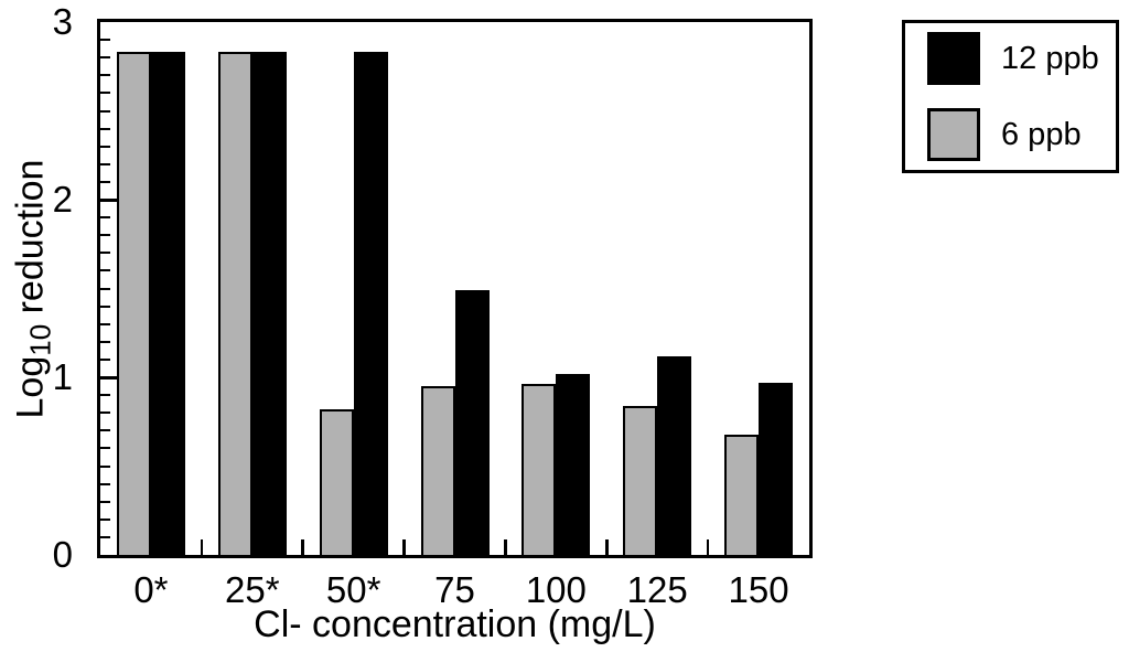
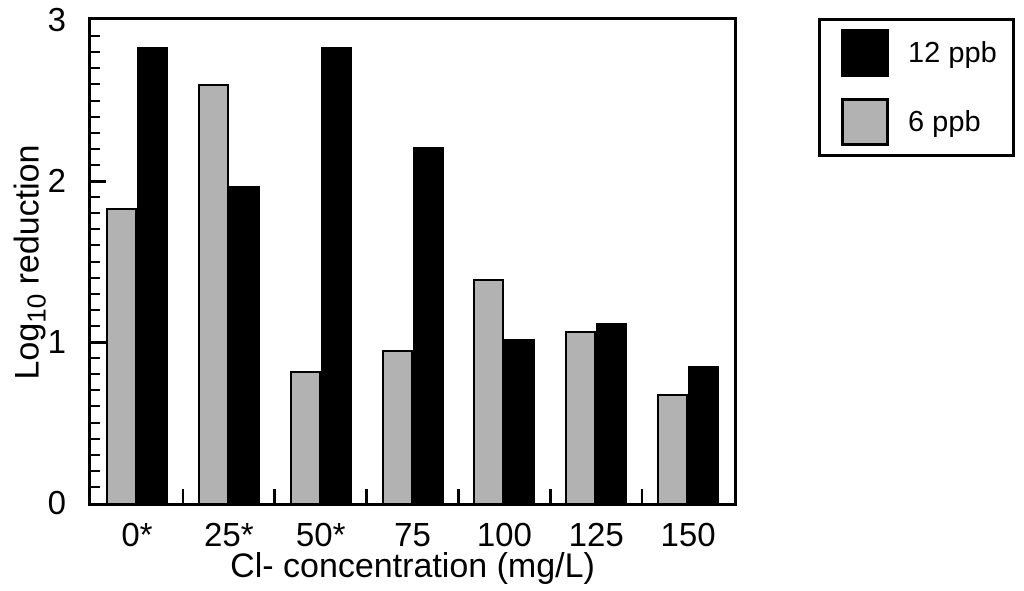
6 ppb/0*: 2.83 -> 1.83
6 ppb/25*: 2.83 -> 2.60
12 ppb/25*: 2.83 -> 1.97
12 ppb/75: 1.49 -> 2.21
6 ppb/100: 0.96 -> 1.39
6 ppb/125: 0.84 -> 1.07
12 ppb/150: 0.97 -> 0.85
